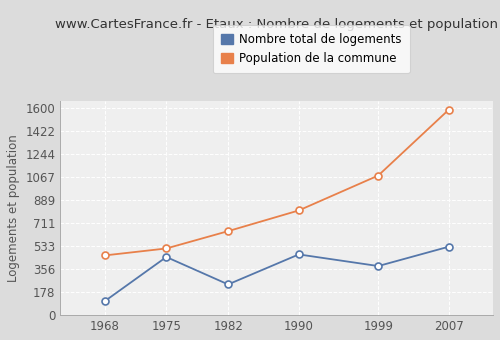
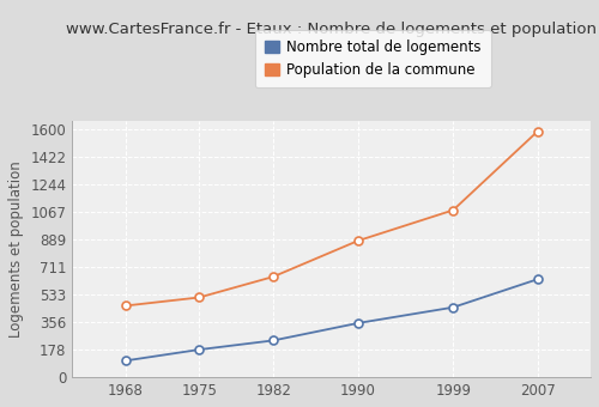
Nombre total de logements/1975: 450 -> 180
Nombre total de logements/1990: 470 -> 350
Population de la commune/1990: 810 -> 880
Nombre total de logements/1999: 380 -> 450
Nombre total de logements/2007: 530 -> 630
